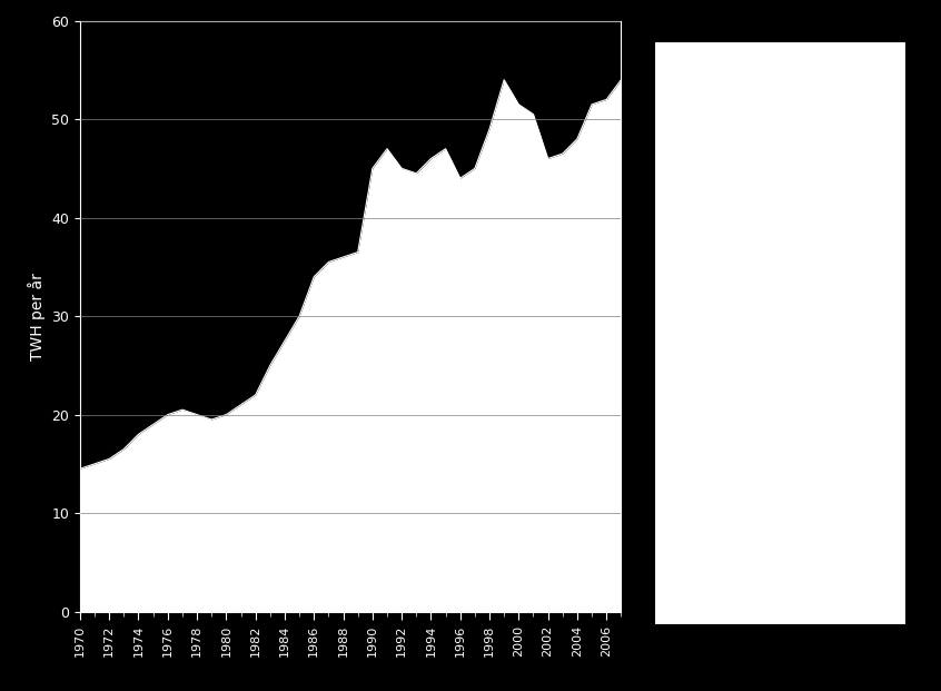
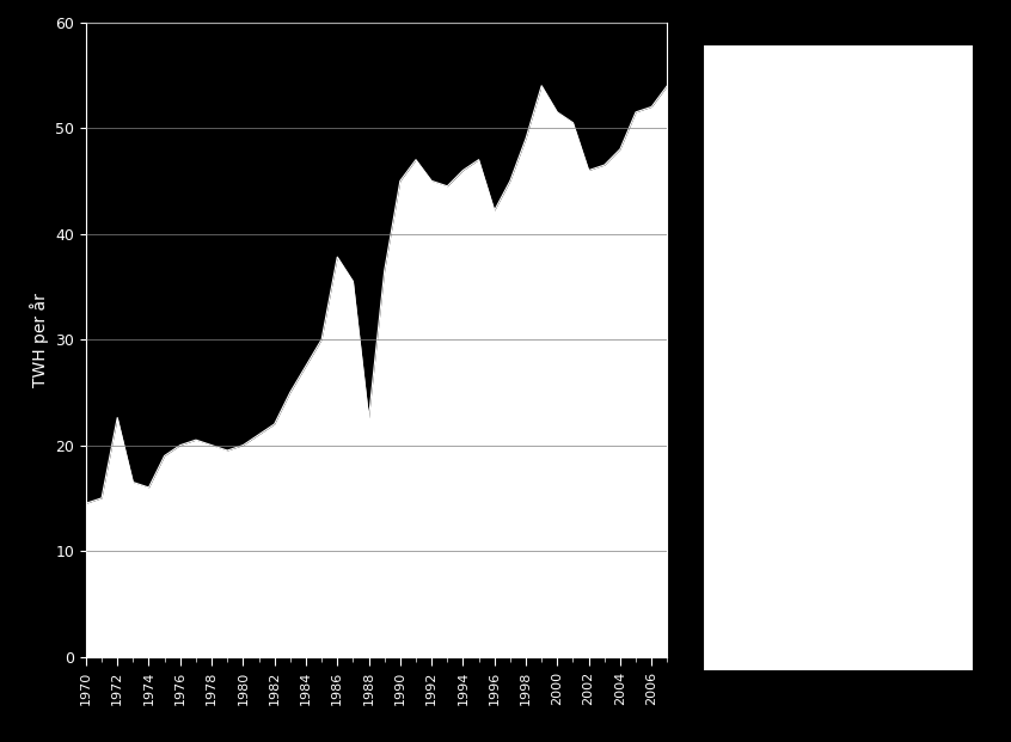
1972: 15.5 -> 22.6
1974: 18.0 -> 16.0
1986: 34.0 -> 37.8
1988: 36.0 -> 22.6
1996: 44.0 -> 42.2
